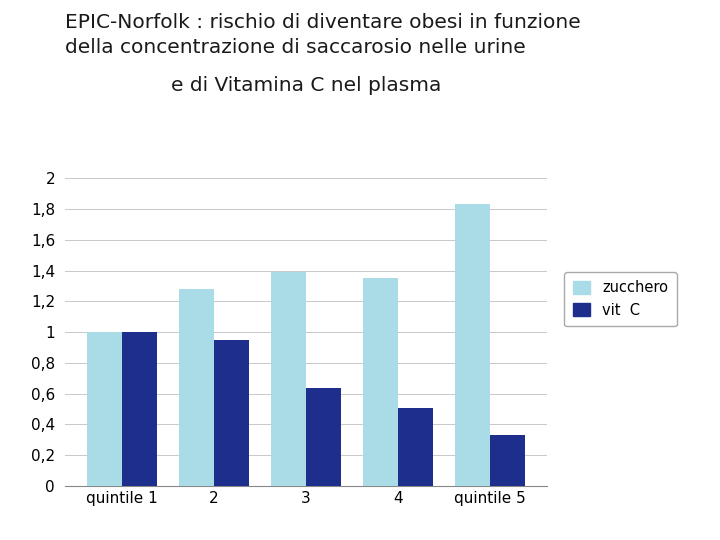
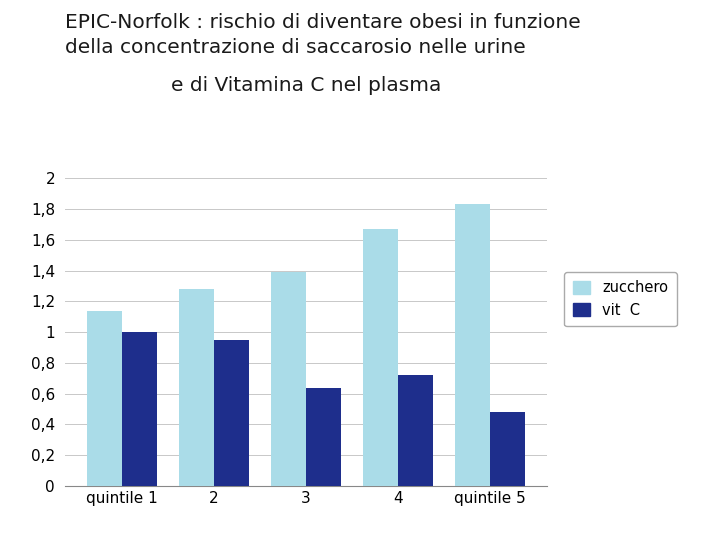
zucchero/quintile 1: 1,00 -> 1,14
zucchero/4: 1,35 -> 1,67
vit C/4: 0,51 -> 0,72
vit C/quintile 5: 0,33 -> 0,48
